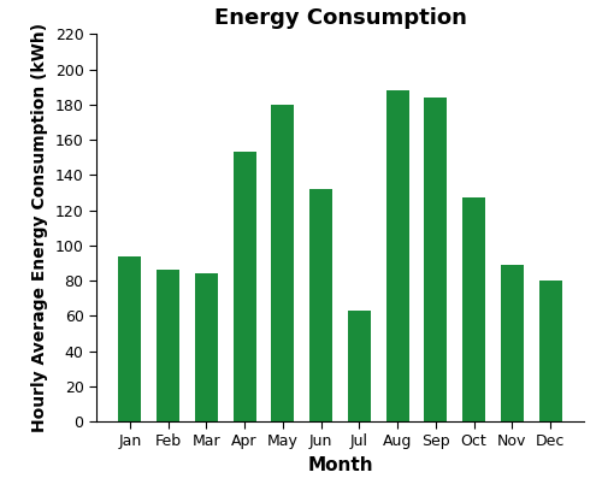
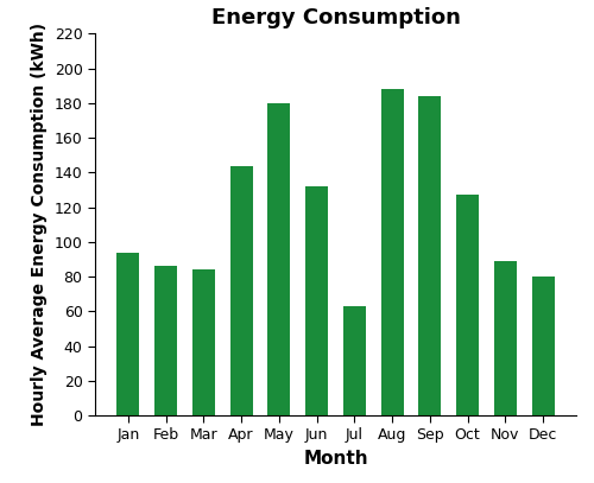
Apr: 153 -> 144
